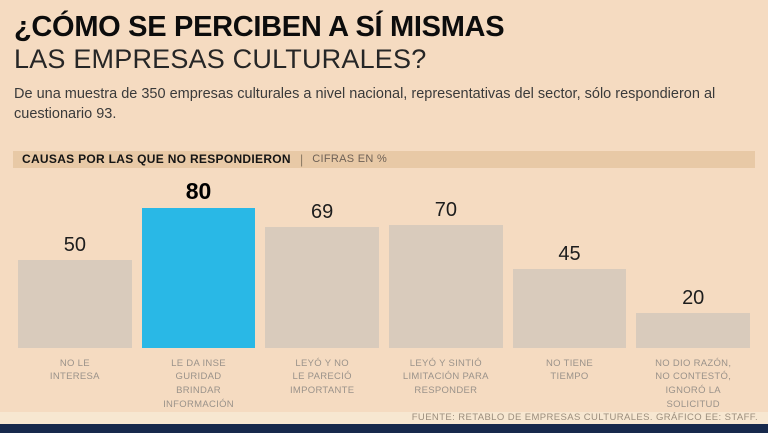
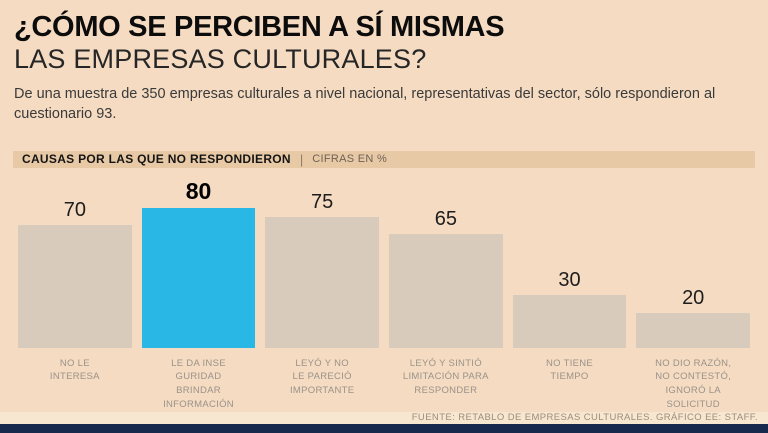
NO LE INTERESA: 50 -> 70
LEYÓ Y NO LE PARECIÓ IMPORTANTE: 69 -> 75
LEYÓ Y SINTIÓ LIMITACIÓN PARA RESPONDER: 70 -> 65
NO TIENE TIEMPO: 45 -> 30
